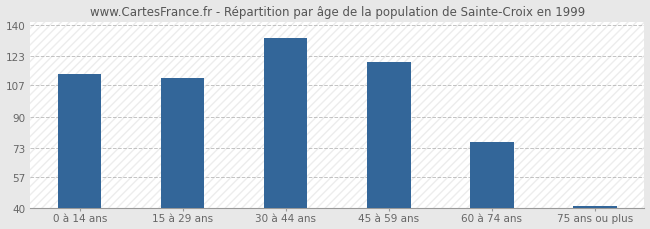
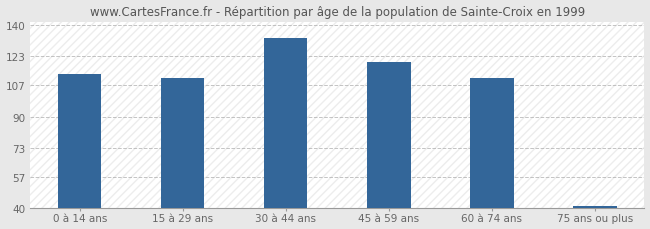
60 à 74 ans: 76 -> 111
